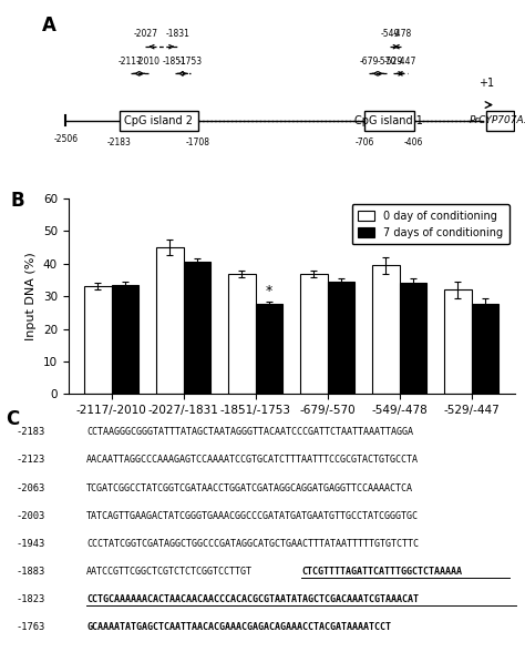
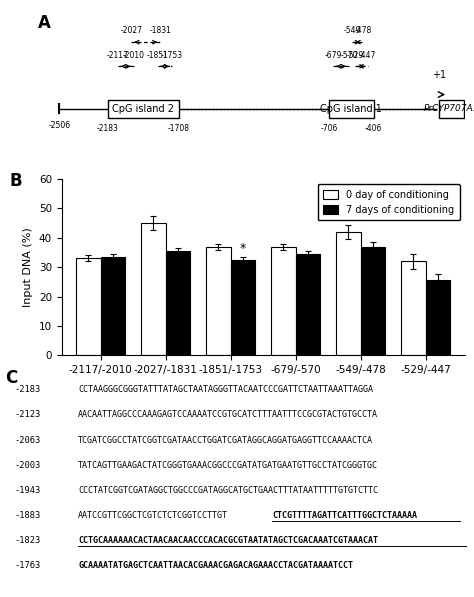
7 days of conditioning/-2027/-1831: 40.5 -> 35.5
7 days of conditioning/-1851/-1753: 27.5 -> 32.5
0 day of conditioning/-549/-478: 39.5 -> 42.0
7 days of conditioning/-549/-478: 34.0 -> 37.0
7 days of conditioning/-529/-447: 27.5 -> 25.5
